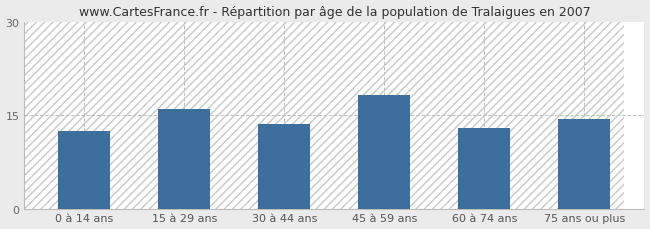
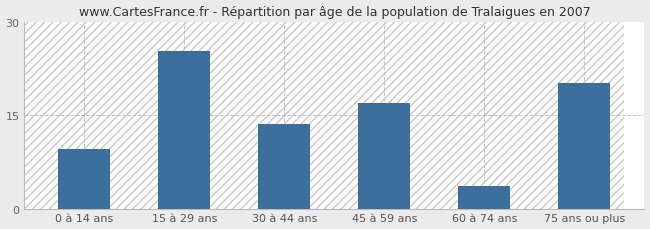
0 à 14 ans: 12.5 -> 9.6
15 à 29 ans: 15.9 -> 25.2
45 à 59 ans: 18.2 -> 17.0
60 à 74 ans: 13.0 -> 3.6
75 ans ou plus: 14.4 -> 20.2
